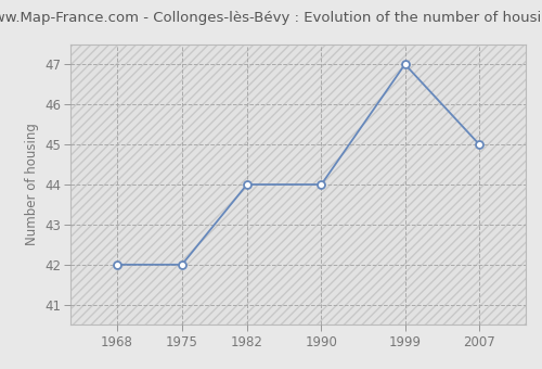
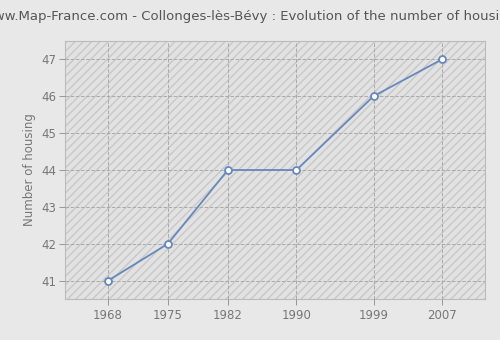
1968: 42 -> 41
1999: 47 -> 46
2007: 45 -> 47
